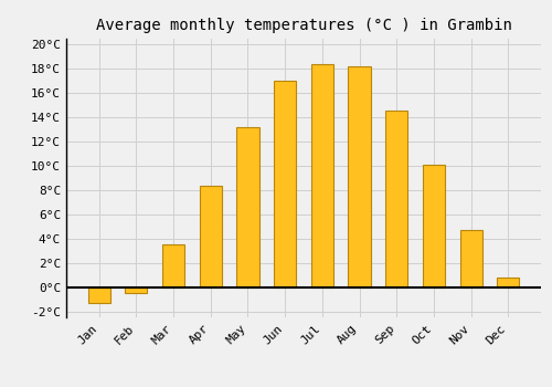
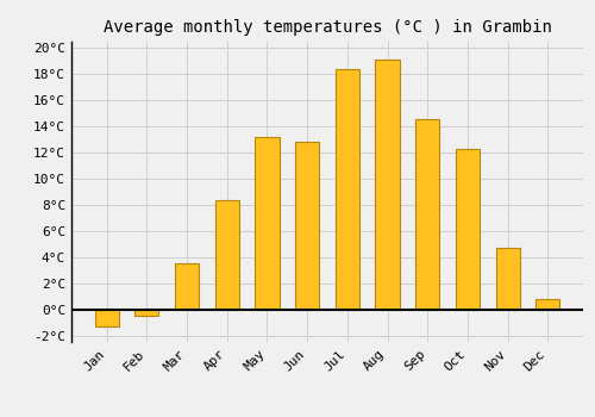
Jun: 17.0°C -> 12.8°C
Aug: 18.2°C -> 19.1°C
Oct: 10.1°C -> 12.3°C
